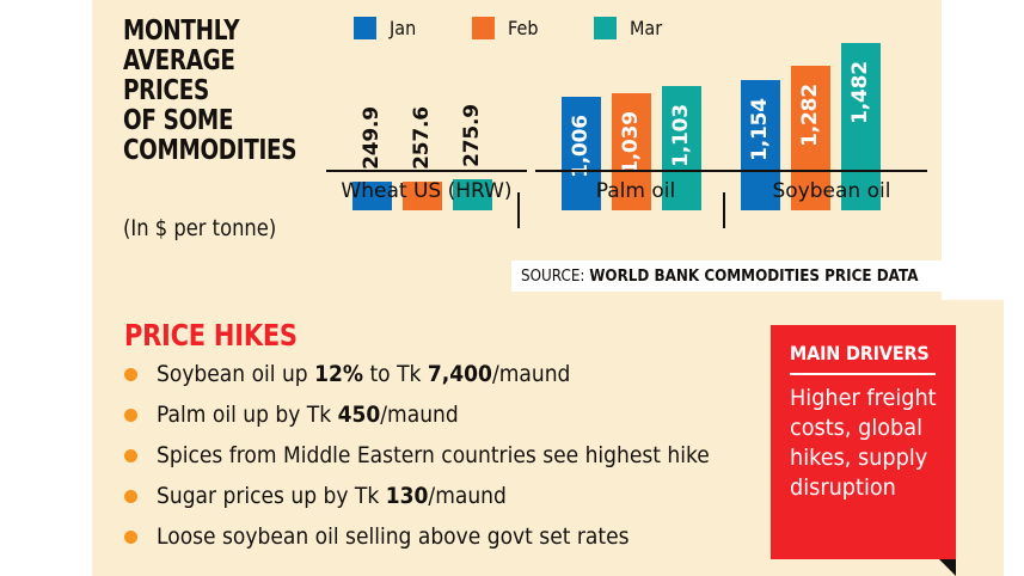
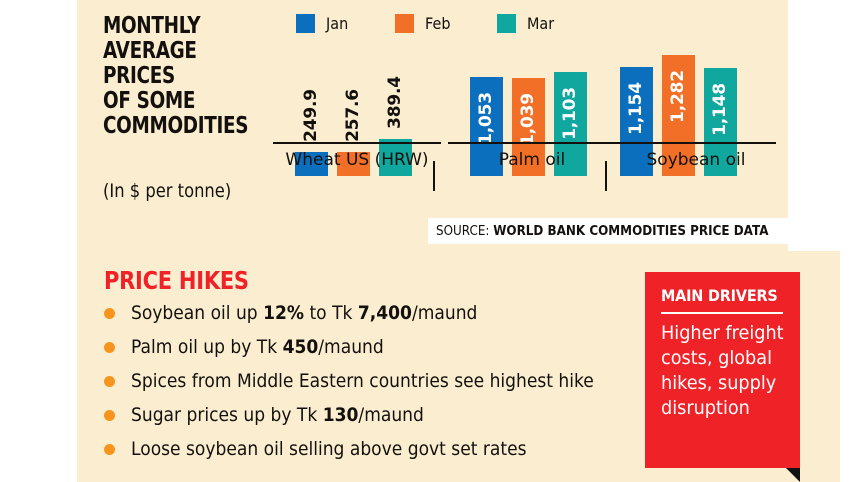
Mar/Wheat US (HRW): 275.9 -> 389.4
Jan/Palm oil: 1,006 -> 1,053
Mar/Soybean oil: 1,482 -> 1,148
